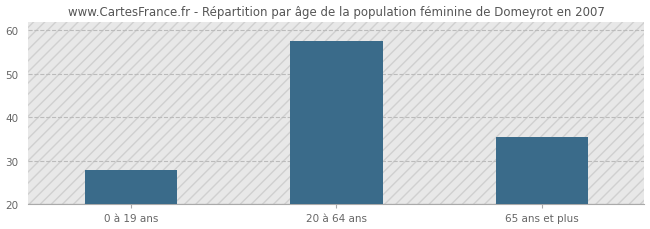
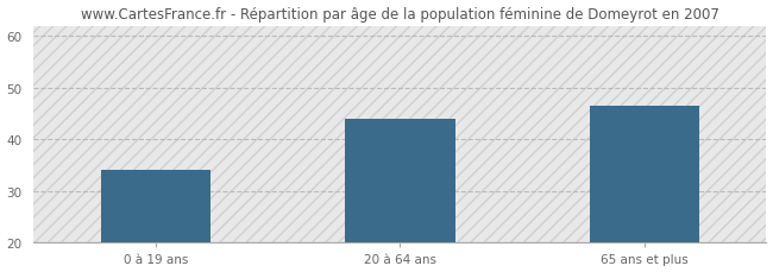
0 à 19 ans: 28.0 -> 34.0
20 à 64 ans: 57.5 -> 44.0
65 ans et plus: 35.5 -> 46.5
